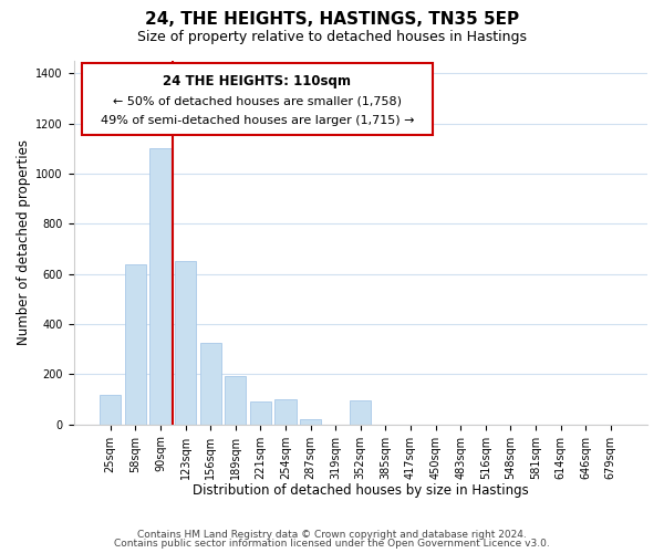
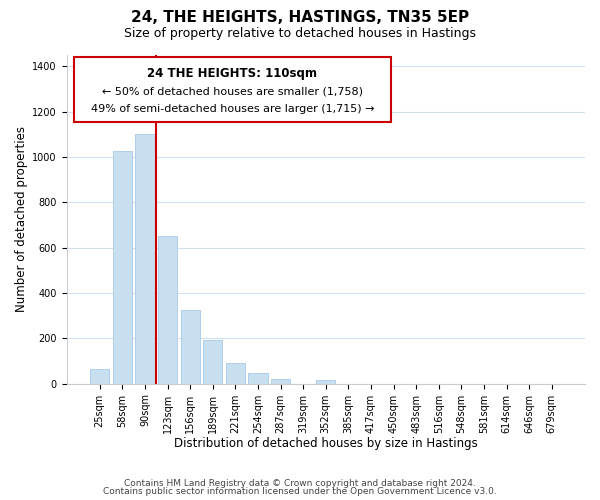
25sqm: 120 -> 65
58sqm: 640 -> 1025
254sqm: 100 -> 48
352sqm: 95 -> 15
